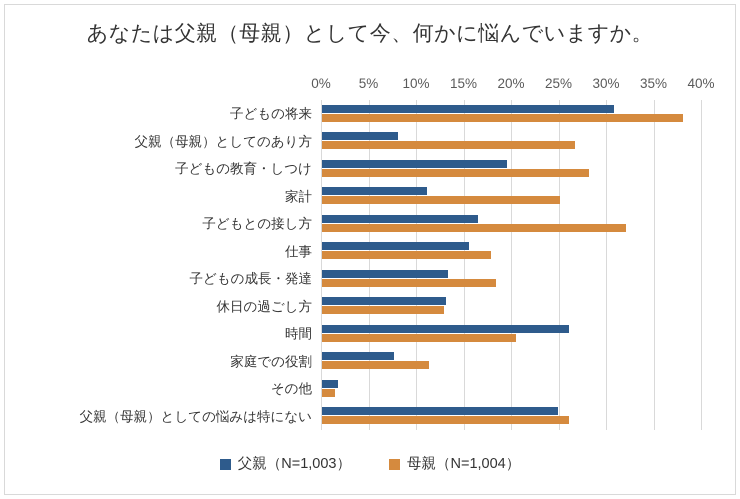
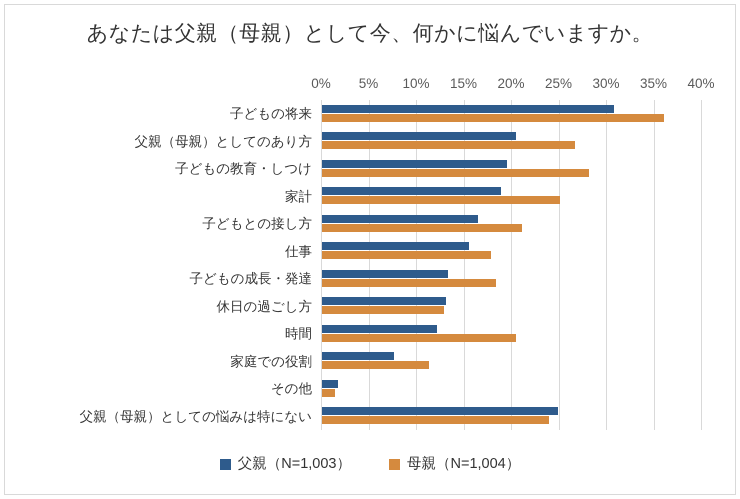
母親（N=1,004）/子どもの将来: 38% -> 36%
父親（N=1,003）/父親（母親）としてのあり方: 8% -> 20%
父親（N=1,003）/家計: 11% -> 19%
母親（N=1,004）/子どもとの接し方: 32% -> 21%
父親（N=1,003）/時間: 26% -> 12%
母親（N=1,004）/父親（母親）としての悩みは特にない: 26% -> 24%
